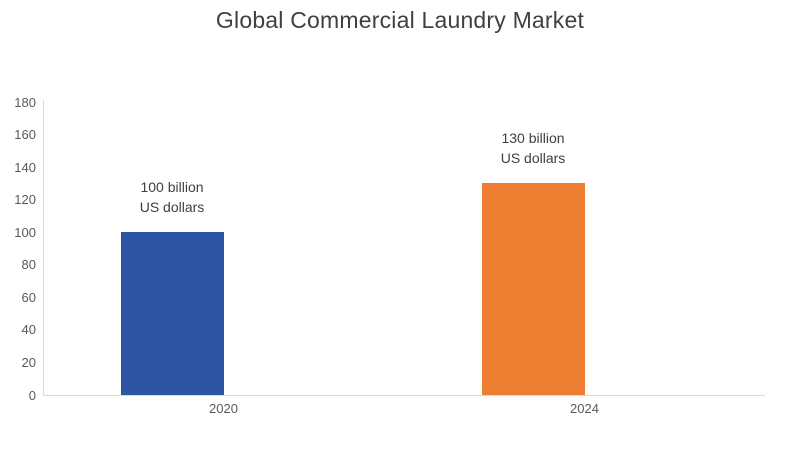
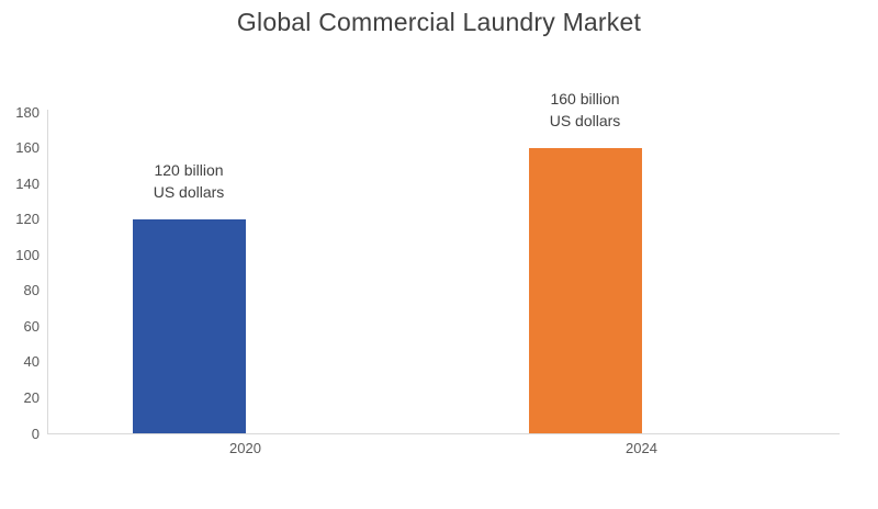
2020: 100 -> 120
2024: 130 -> 160
